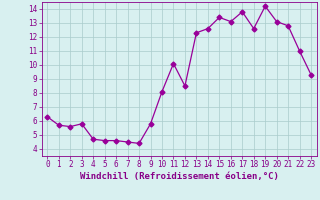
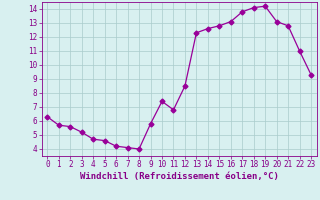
3: 5.8 -> 5.2
6: 4.6 -> 4.2
7: 4.5 -> 4.1
8: 4.4 -> 4.0
10: 8.1 -> 7.4
11: 10.1 -> 6.8
15: 13.4 -> 12.8
18: 12.6 -> 14.1
